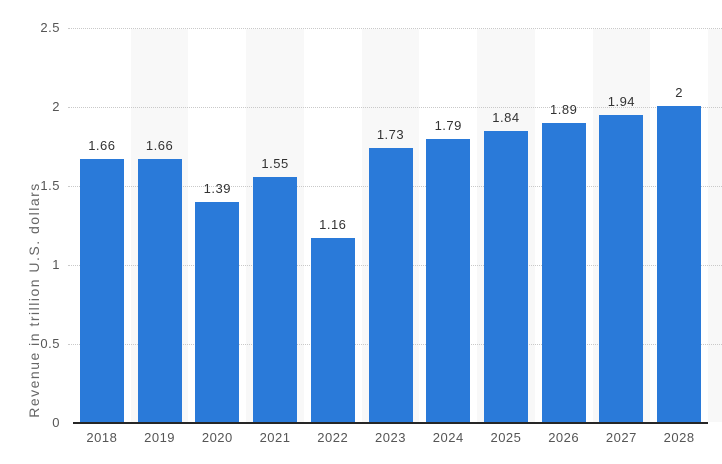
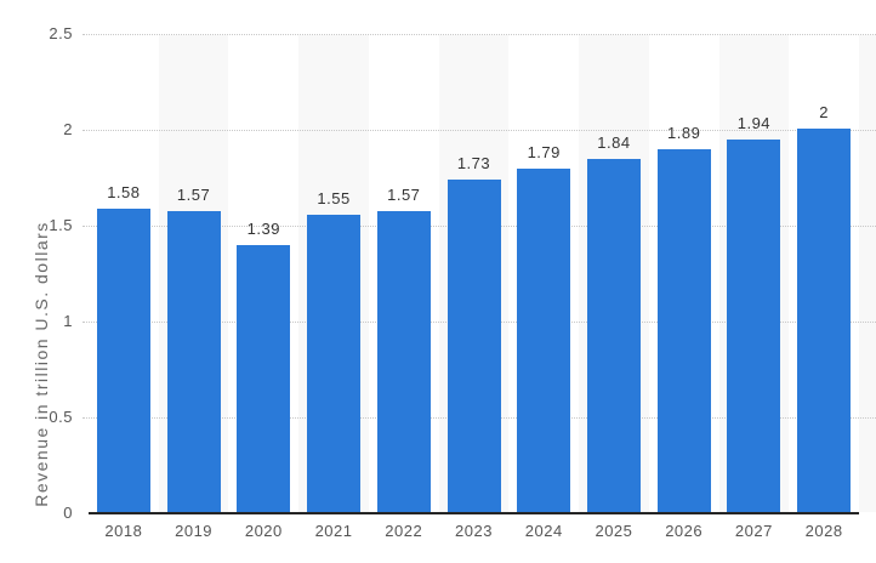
2018: 1.66 -> 1.58
2019: 1.66 -> 1.57
2022: 1.16 -> 1.57
